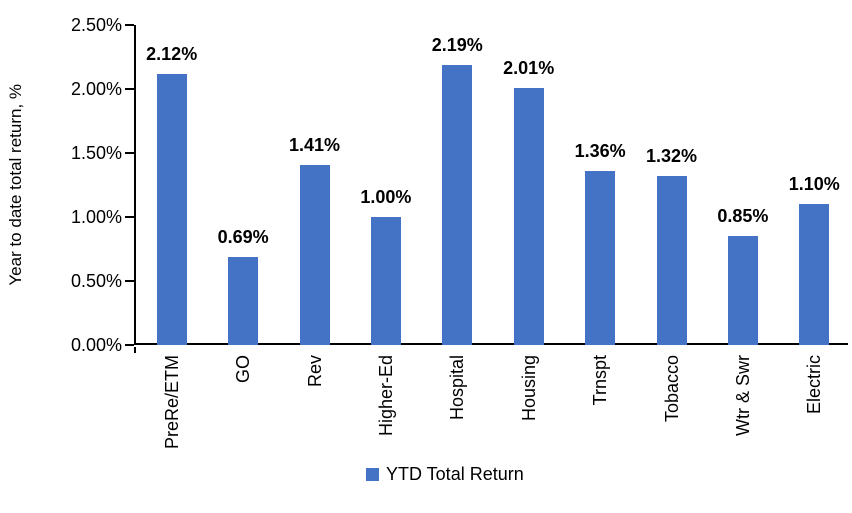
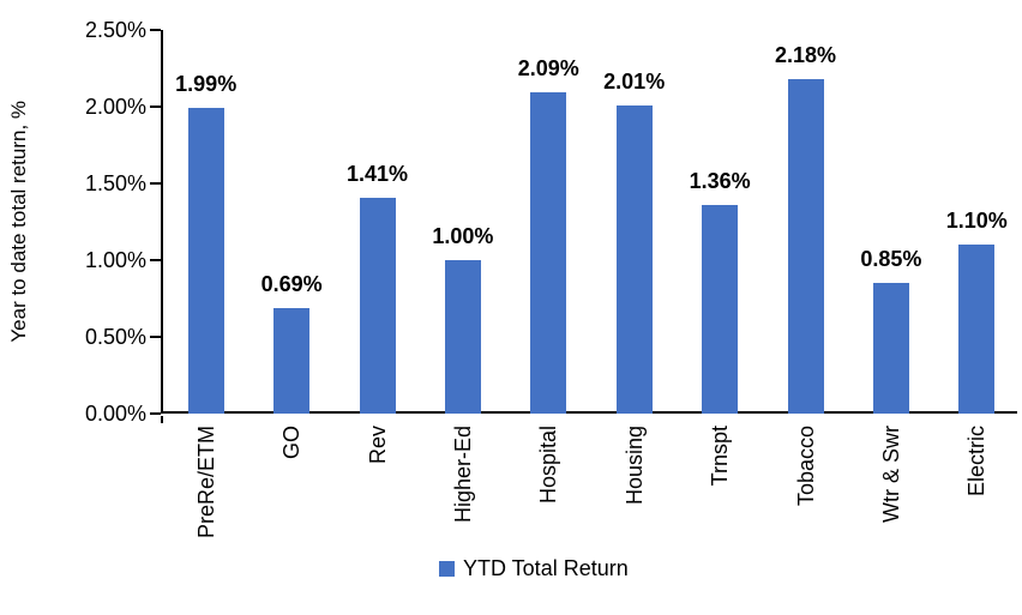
PreRe/ETM: 2.12% -> 1.99%
Hospital: 2.19% -> 2.09%
Tobacco: 1.32% -> 2.18%
